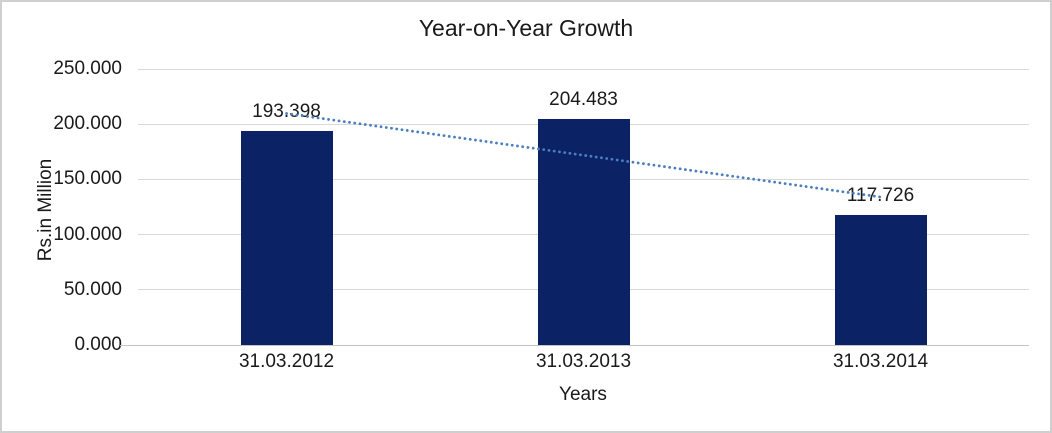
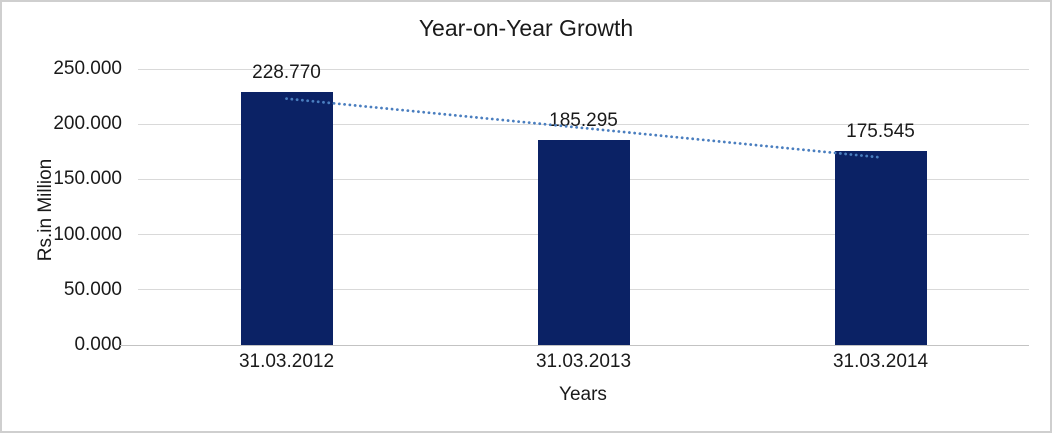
31.03.2012: 193.398 -> 228.770
31.03.2013: 204.483 -> 185.295
31.03.2014: 117.726 -> 175.545
